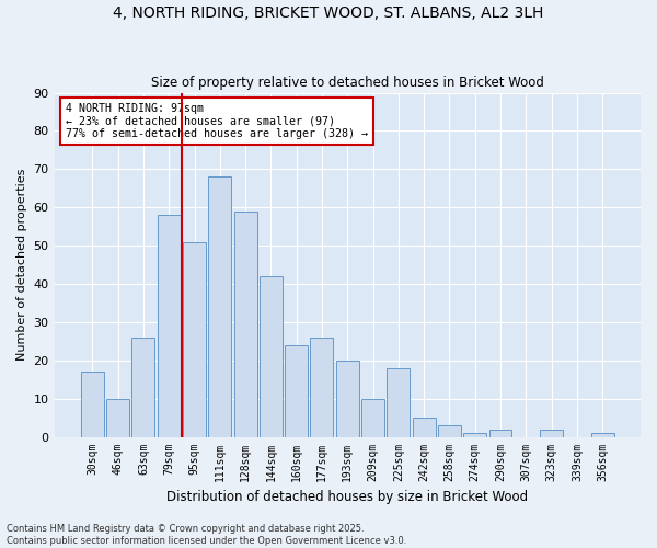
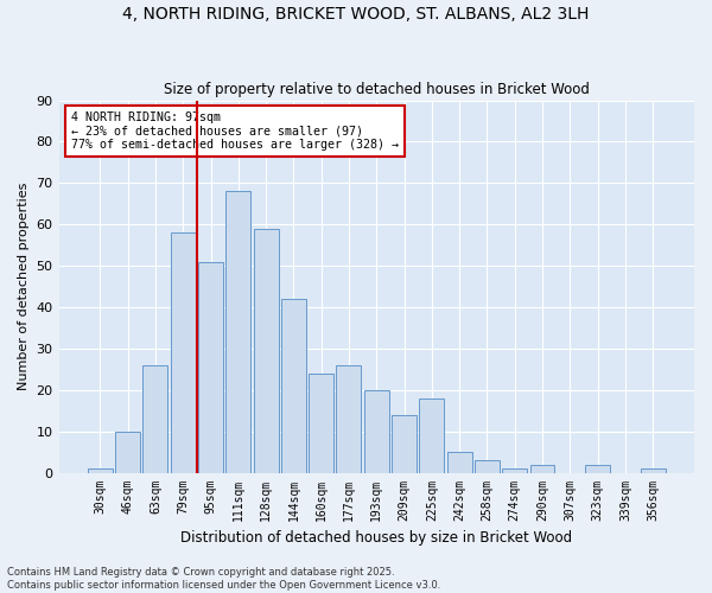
30sqm: 17 -> 1
209sqm: 10 -> 14
